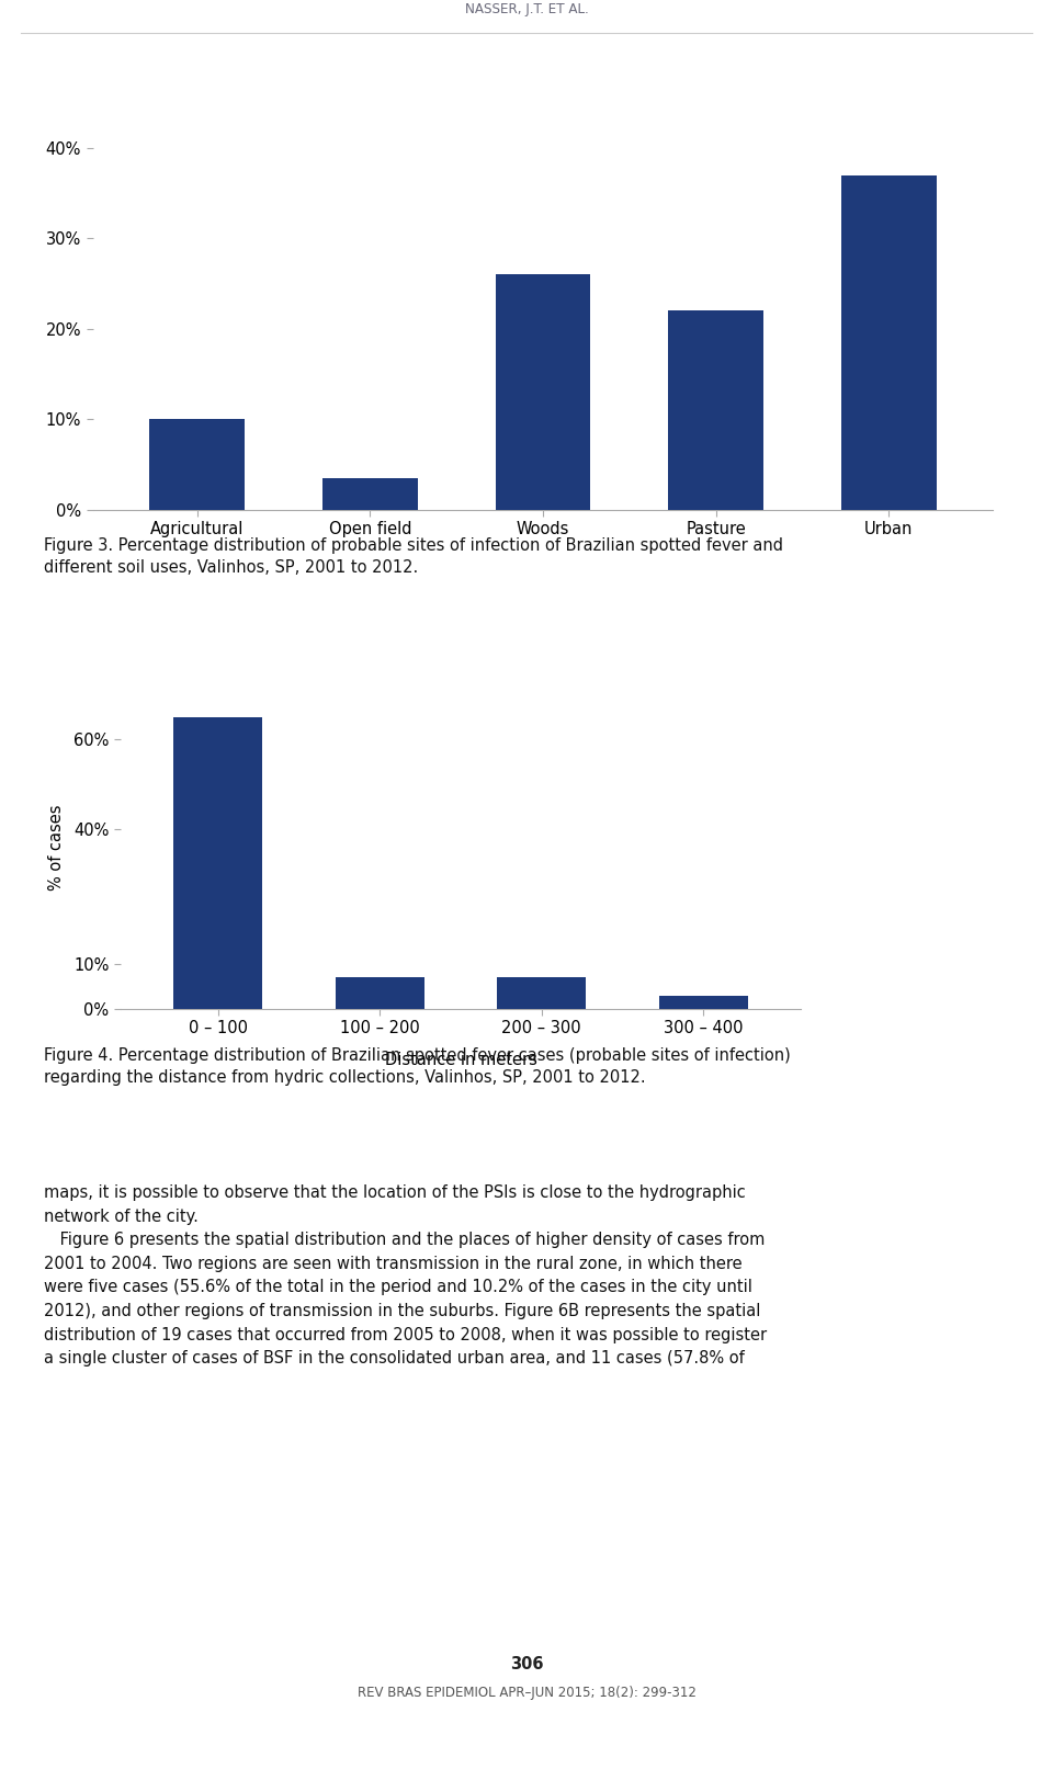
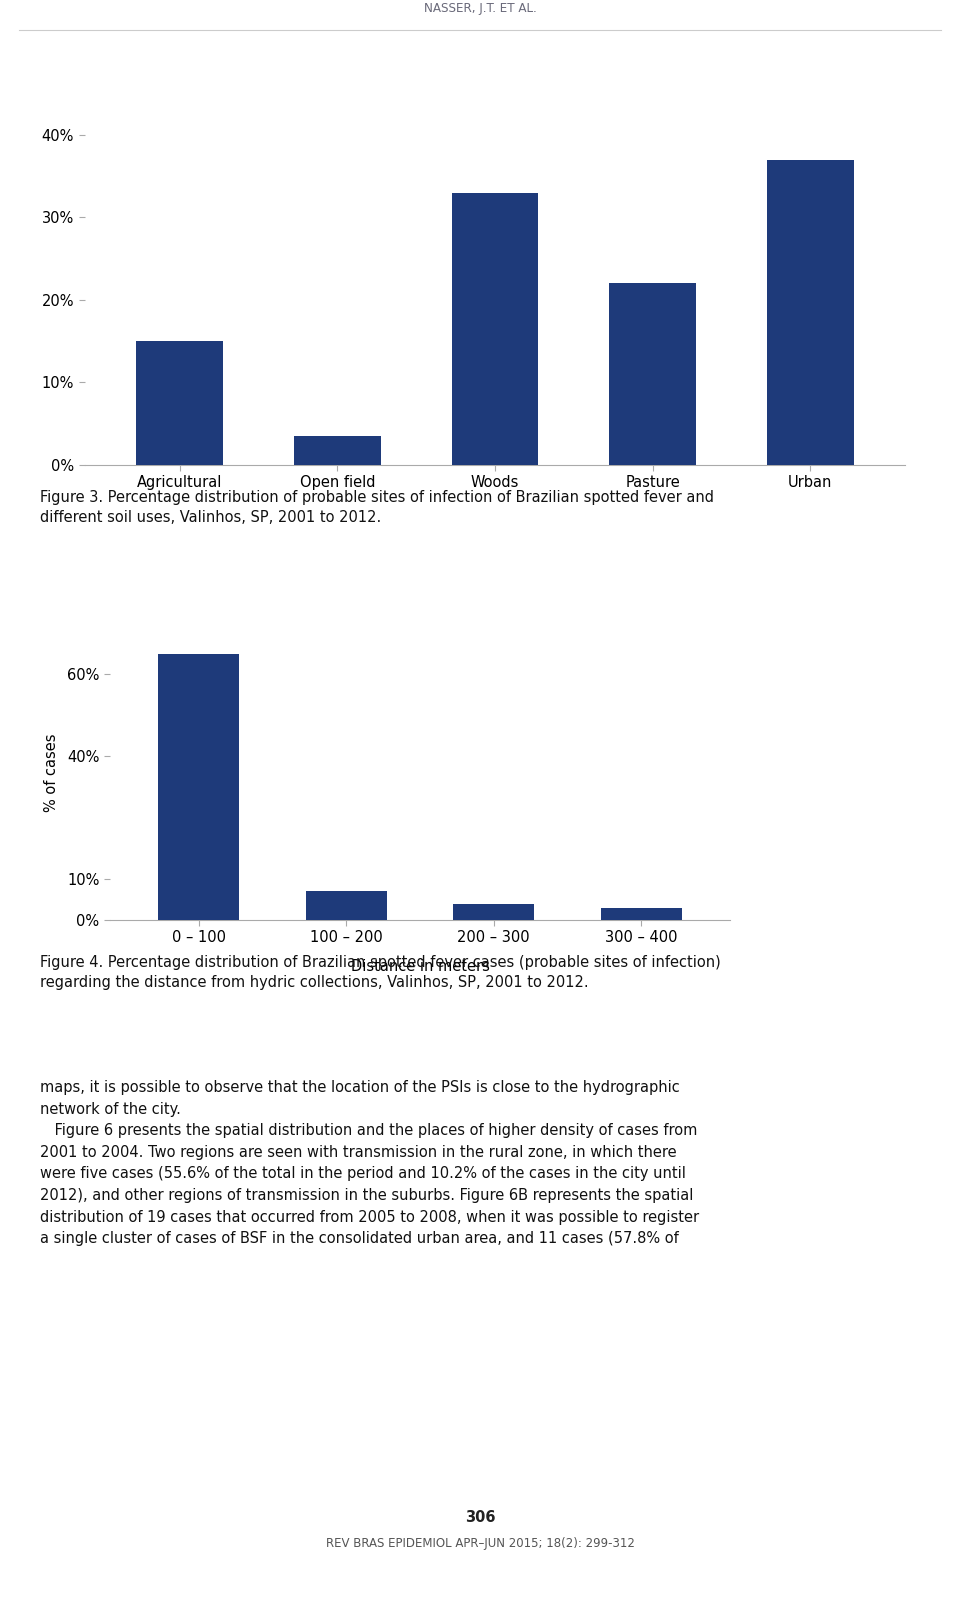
Agricultural: 10.0% -> 15.0%
Woods: 26.0% -> 33.0%
200 – 300: 7% -> 4%
